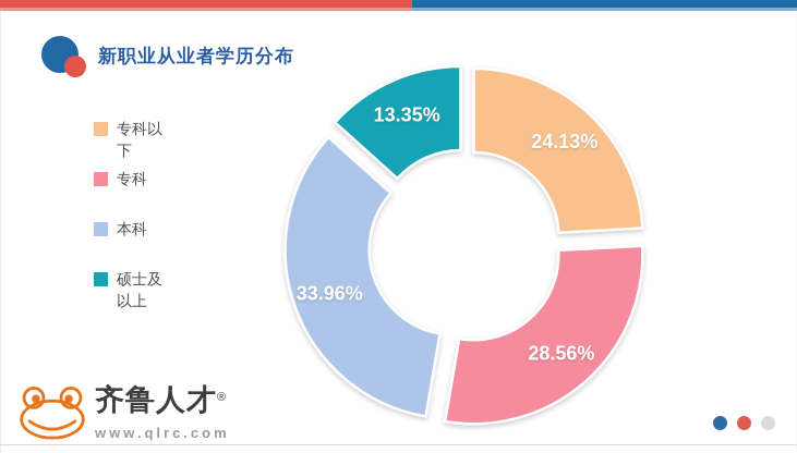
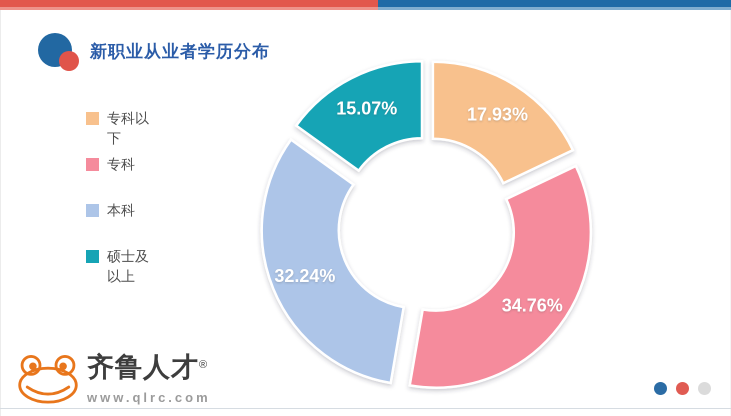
专科以下: 24.13% -> 17.93%
专科: 28.56% -> 34.76%
本科: 33.96% -> 32.24%
硕士及以上: 13.35% -> 15.07%
